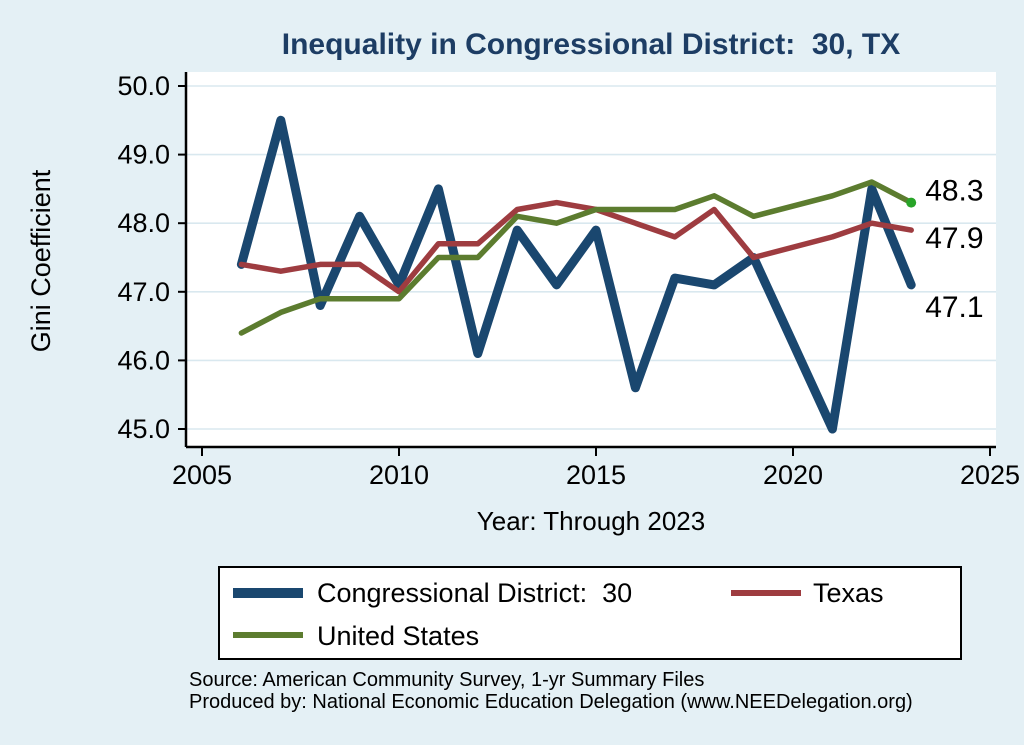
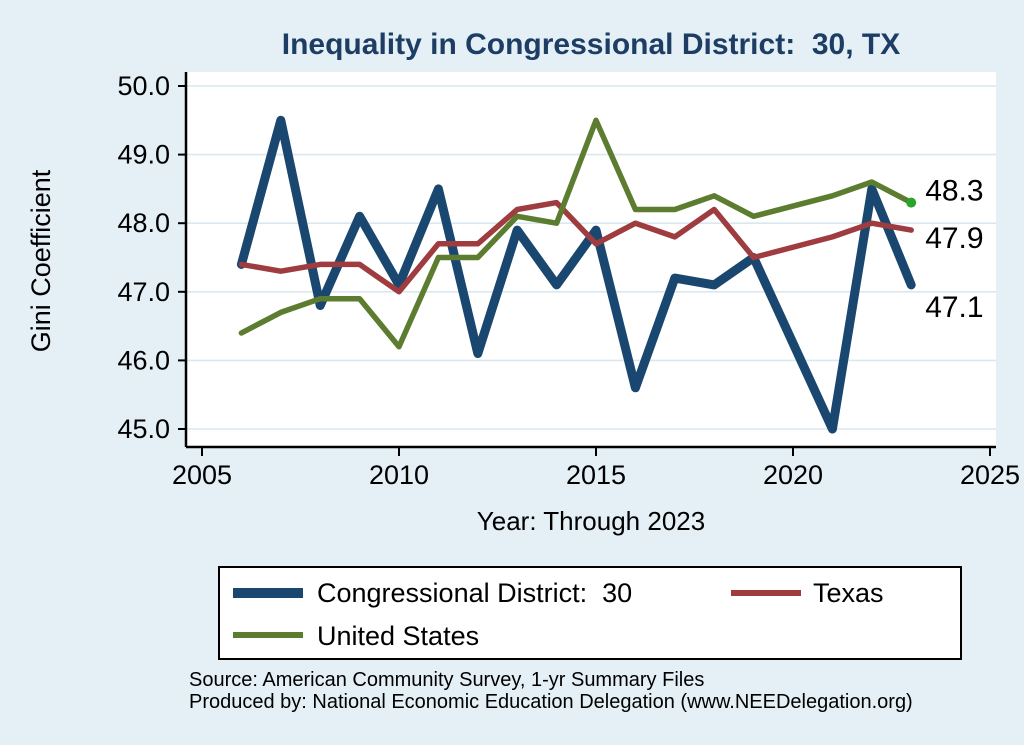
United States/2010: 46.9 -> 46.2
Texas/2015: 48.2 -> 47.7
United States/2015: 48.2 -> 49.5
